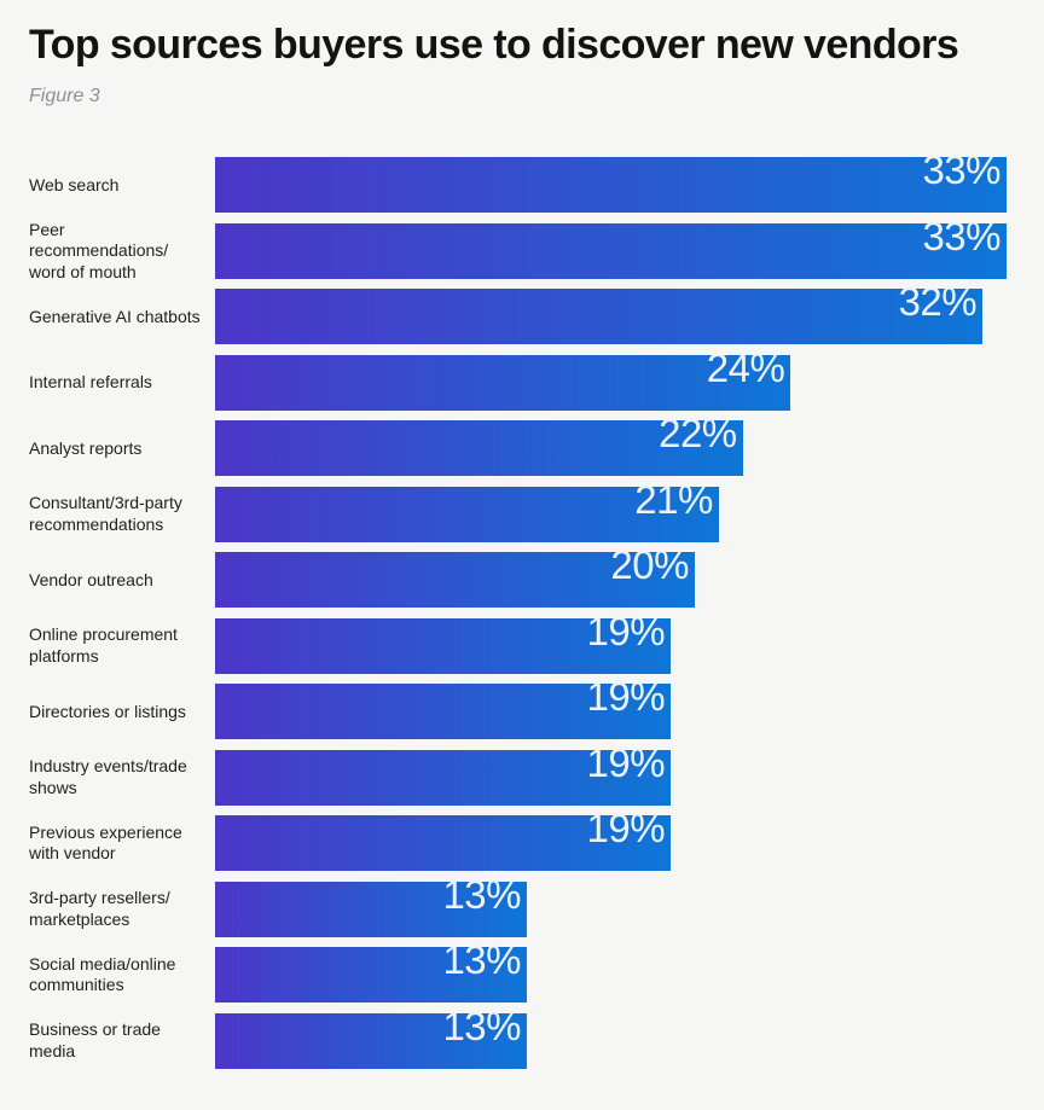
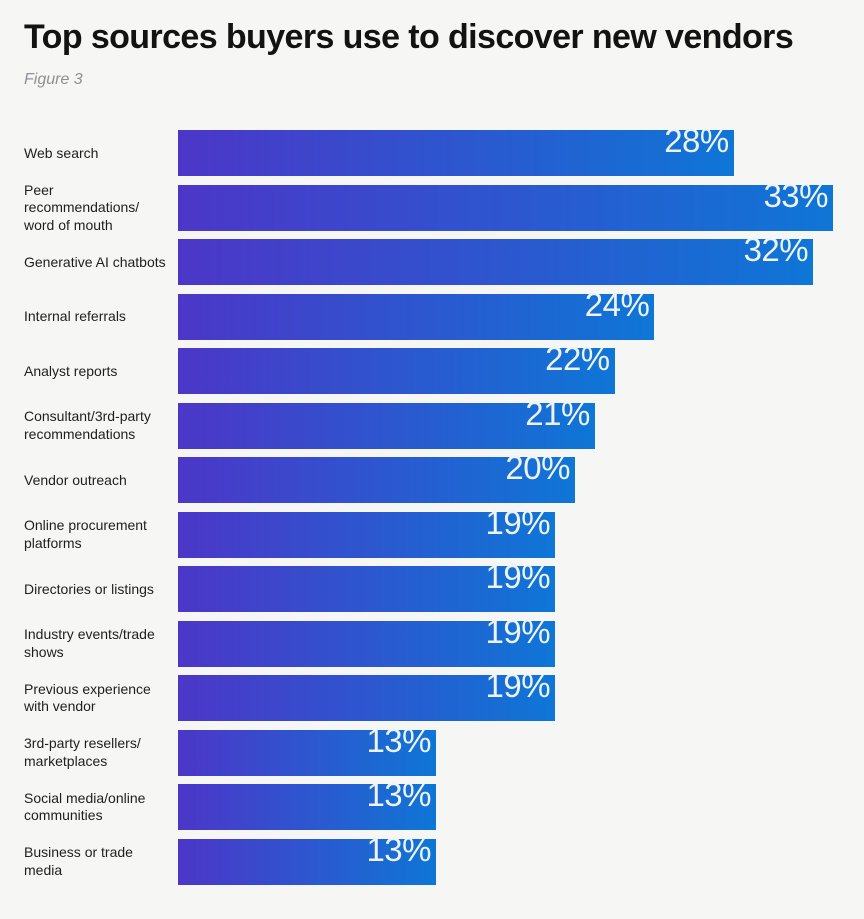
Web search: 33% -> 28%
